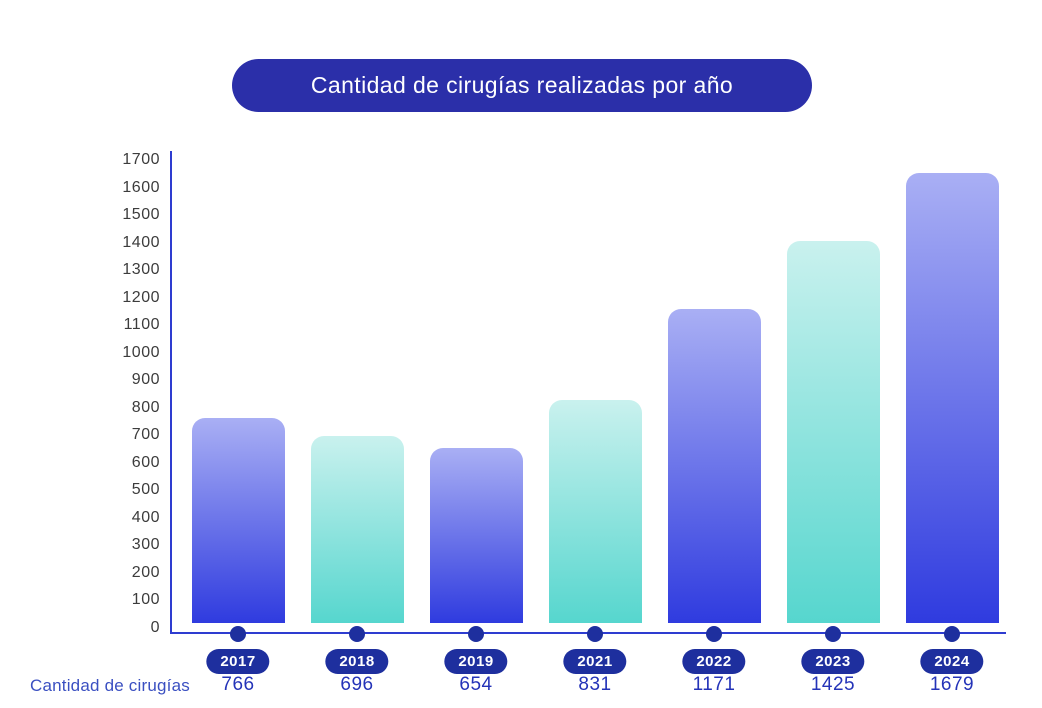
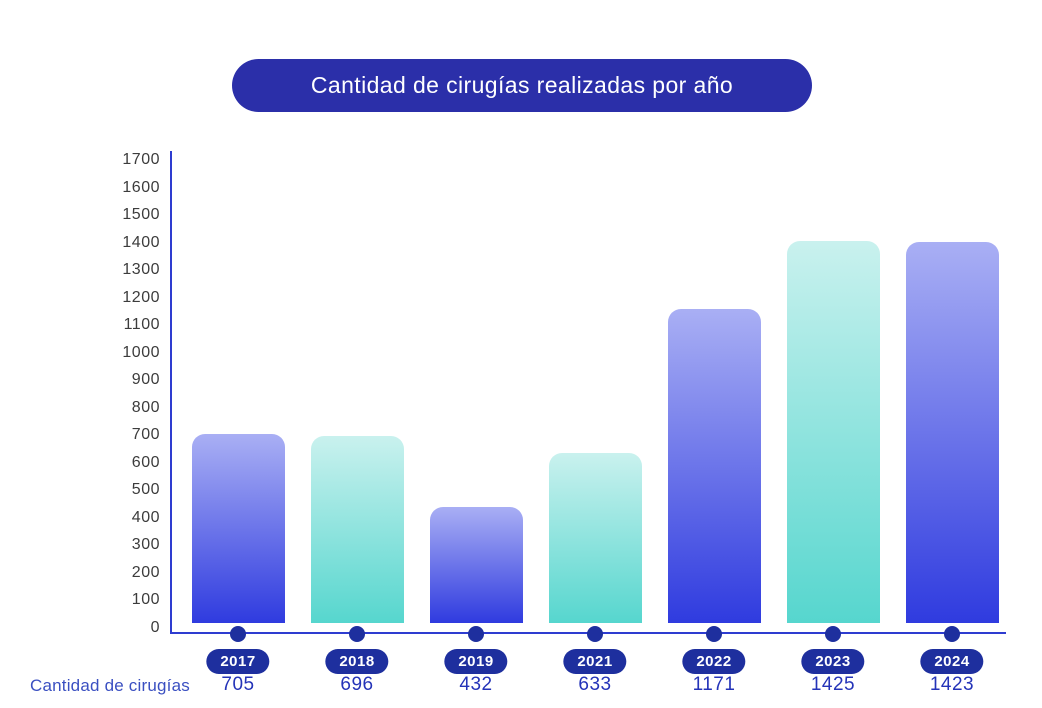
2017: 766 -> 705
2019: 654 -> 432
2021: 831 -> 633
2024: 1679 -> 1423
